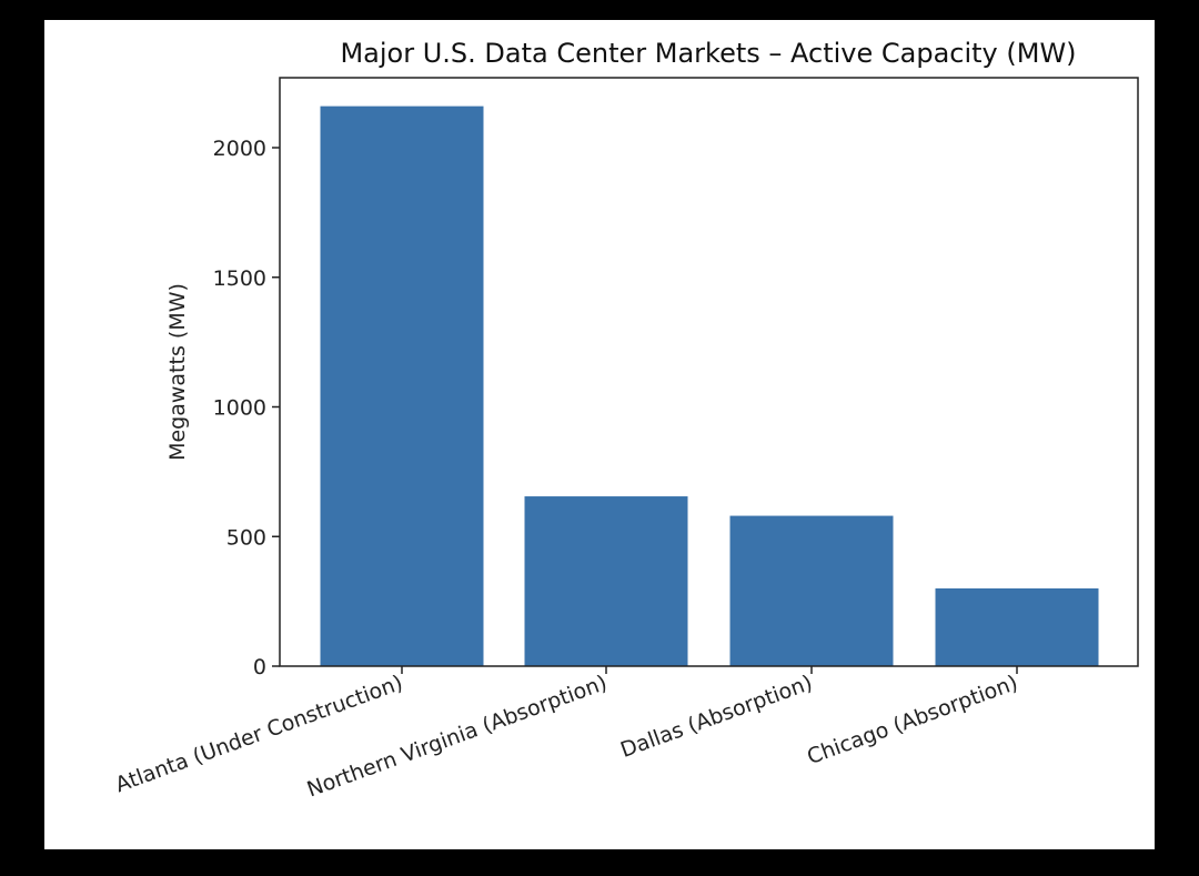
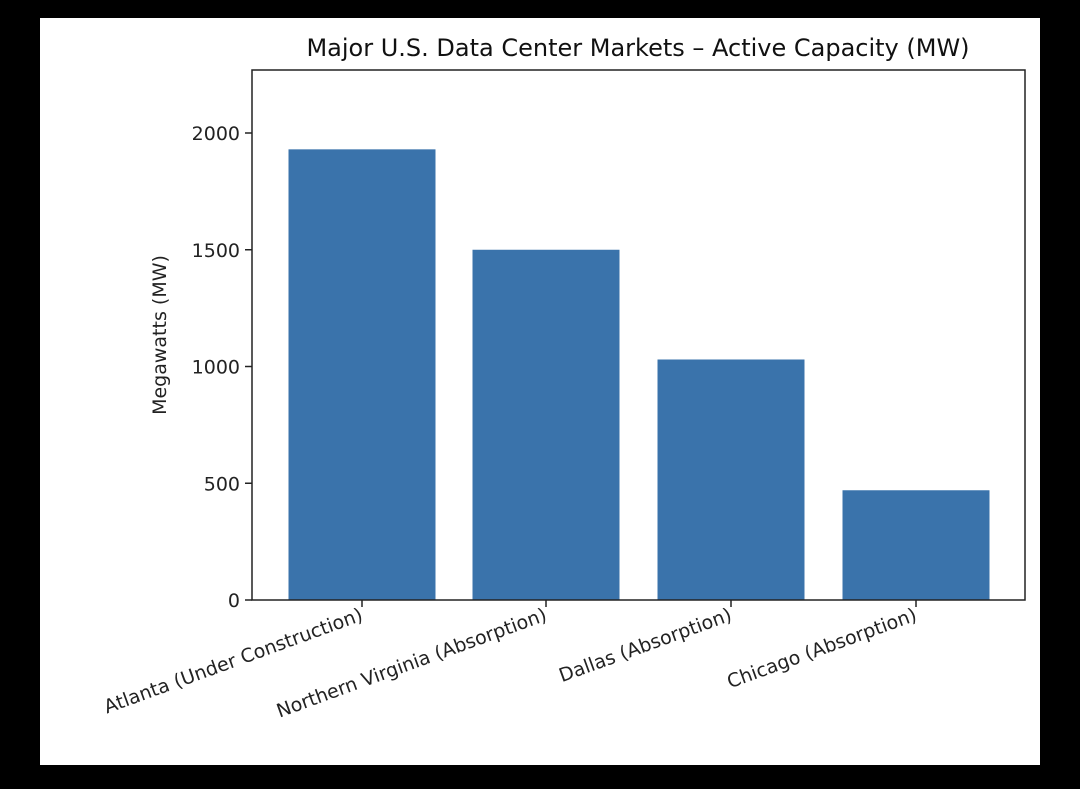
Atlanta (Under Construction): 2160 -> 1930
Northern Virginia (Absorption): 660 -> 1500
Dallas (Absorption): 580 -> 1030
Chicago (Absorption): 300 -> 470
